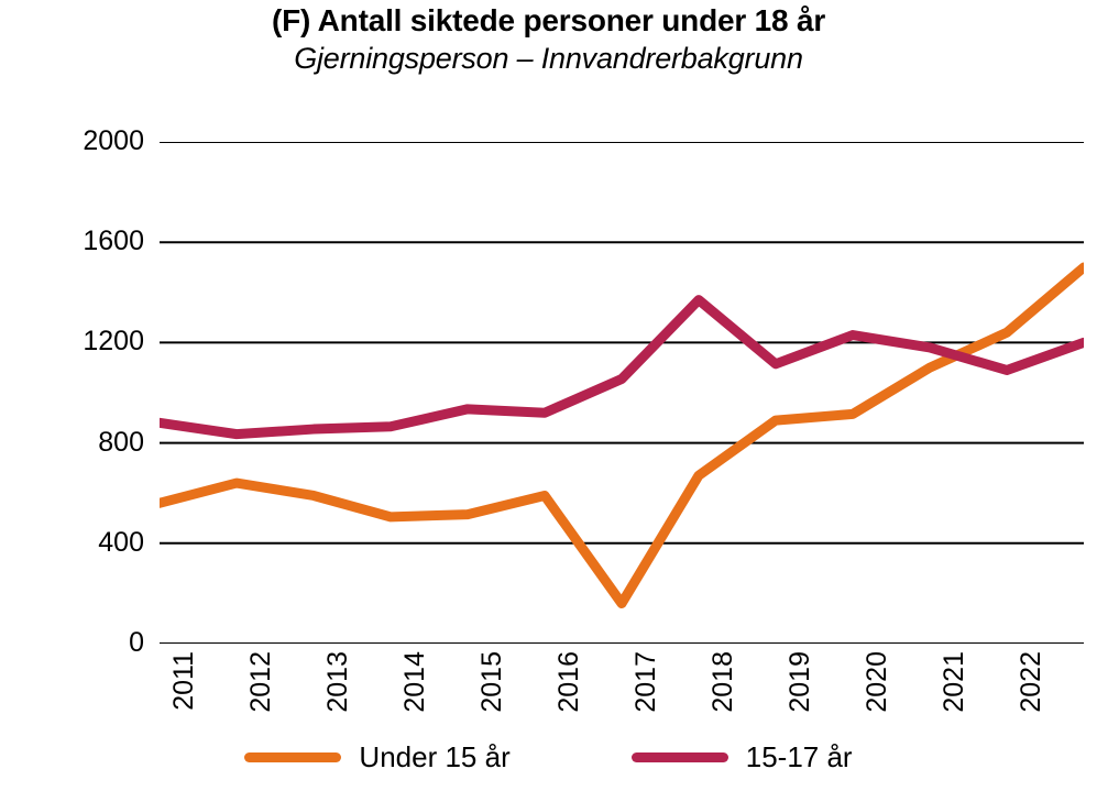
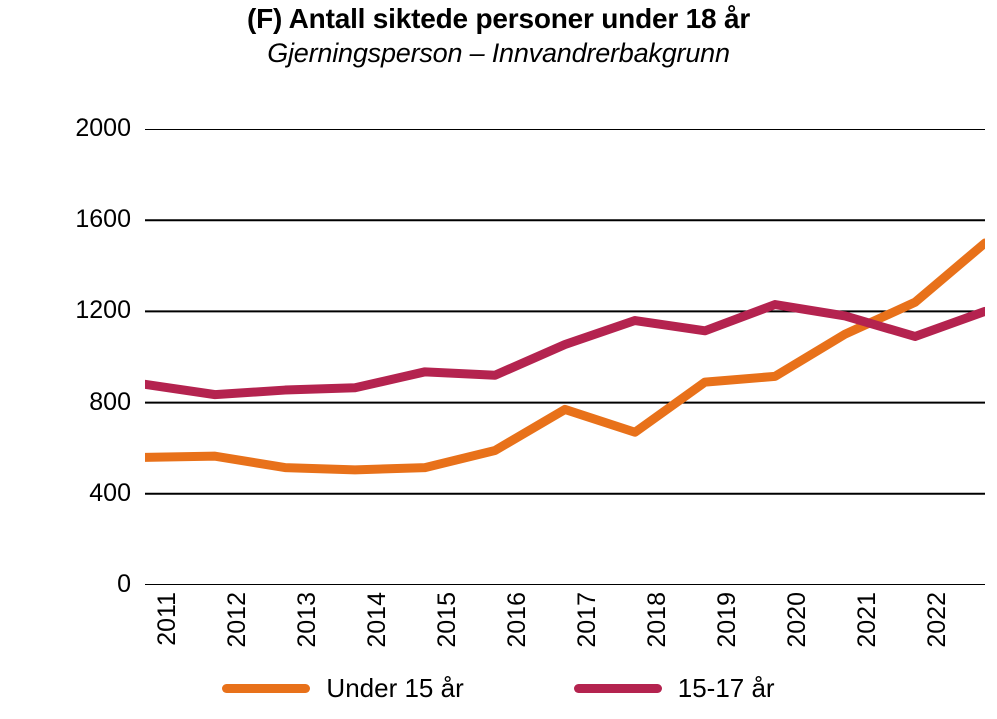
Under 15 år/2012: 640 -> 560
Under 15 år/2013: 590 -> 520
Under 15 år/2017: 160 -> 770
15-17 år/2018: 1370 -> 1160
